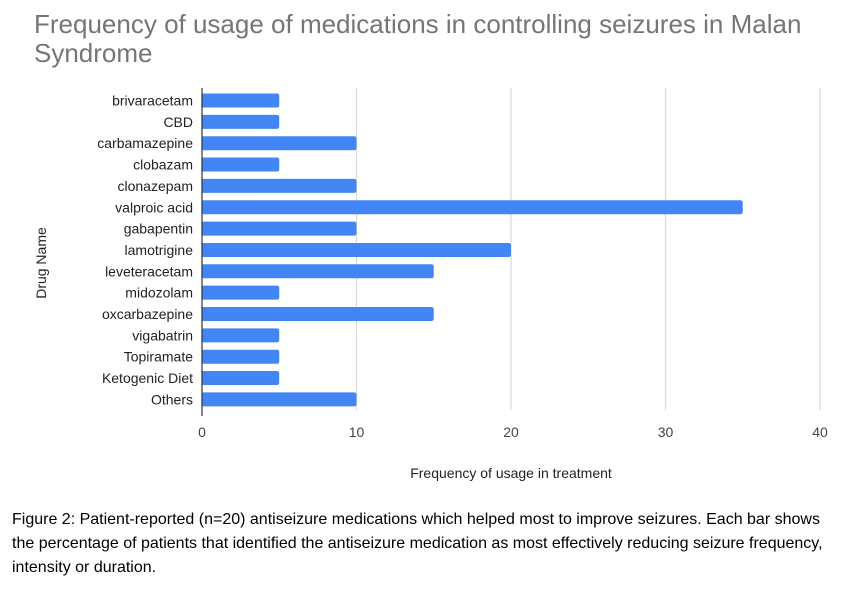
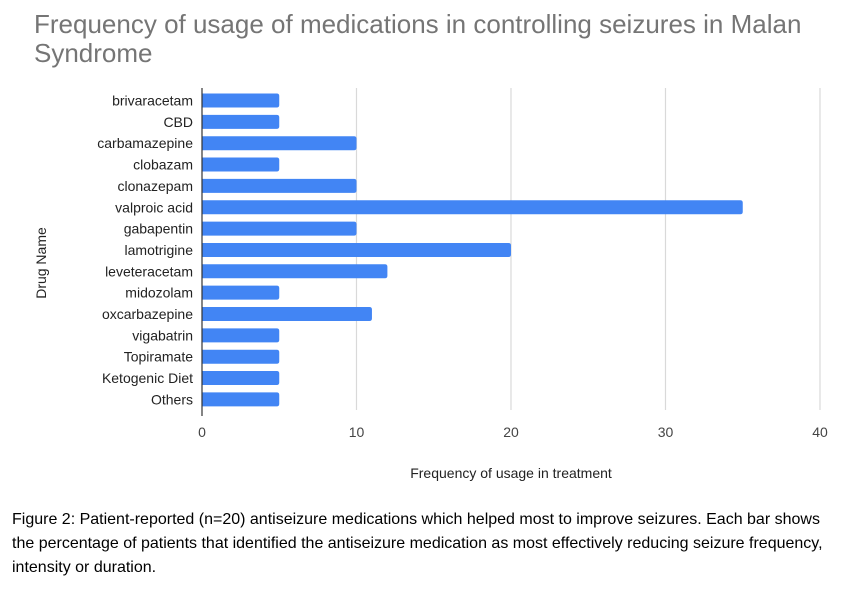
leveteracetam: 15 -> 12
oxcarbazepine: 15 -> 11
Others: 10 -> 5
